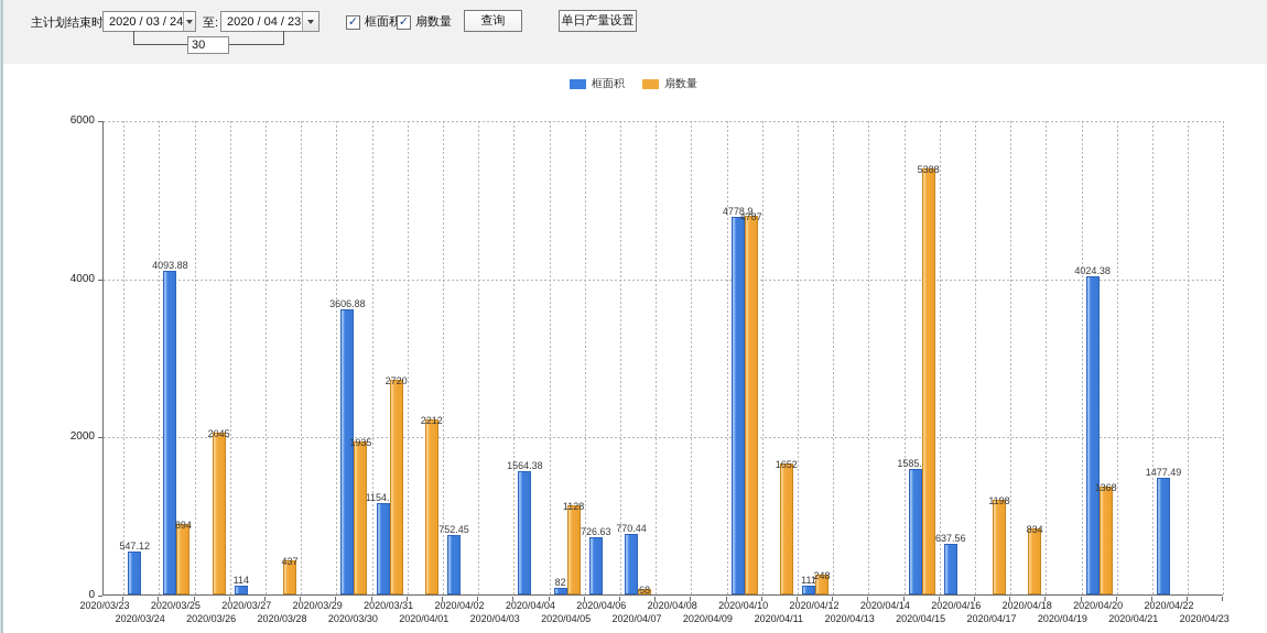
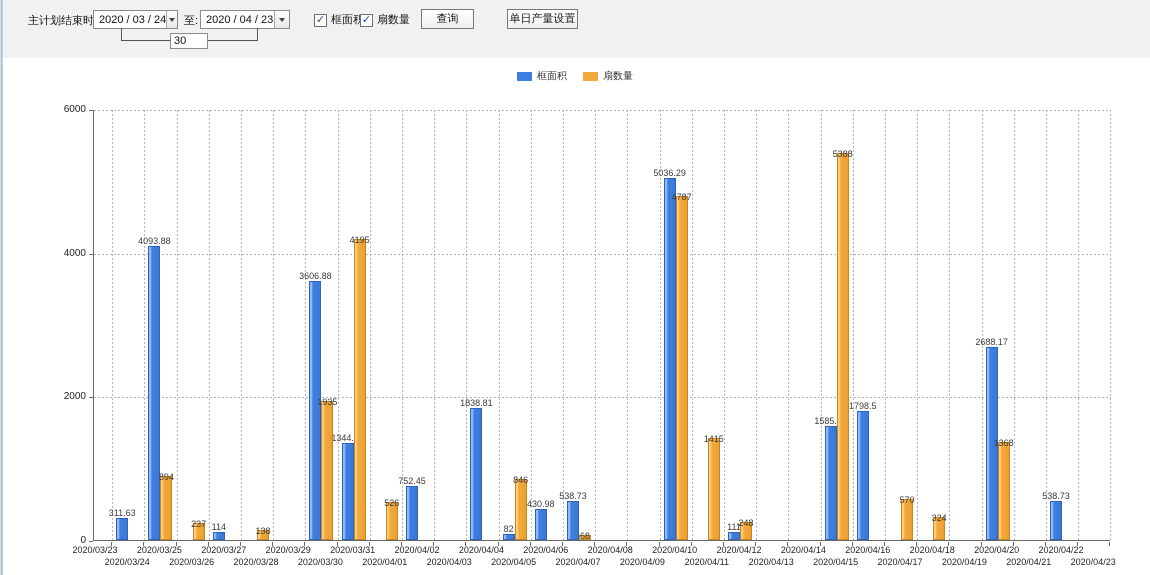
框面积/2020/03/24: 547.12 -> 311.63
扇数量/2020/03/26: 2045 -> 237
扇数量/2020/03/28: 437 -> 138
框面积/2020/03/31: 1154.75 -> 1344.95
扇数量/2020/03/31: 2720 -> 4195
扇数量/2020/04/01: 2212 -> 526
框面积/2020/04/04: 1564.38 -> 1838.81
扇数量/2020/04/05: 1128 -> 846
框面积/2020/04/06: 726.63 -> 430.98
框面积/2020/04/07: 770.44 -> 538.73
框面积/2020/04/10: 4778.9 -> 5036.29
扇数量/2020/04/11: 1652 -> 1415
框面积/2020/04/16: 637.56 -> 1798.5
扇数量/2020/04/17: 1198 -> 570
扇数量/2020/04/18: 834 -> 324
框面积/2020/04/20: 4024.38 -> 2688.17
框面积/2020/04/22: 1477.49 -> 538.73
